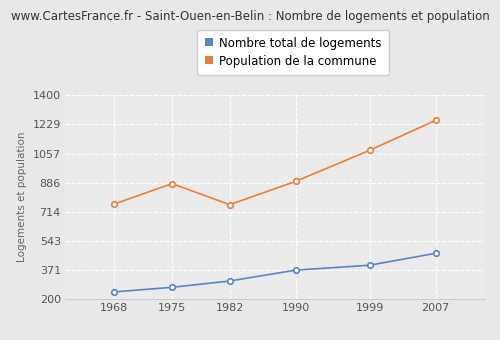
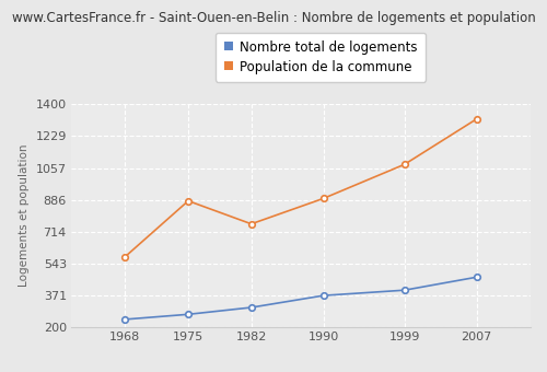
Population de la commune/1968: 760 -> 580
Population de la commune/2007: 1250 -> 1320
